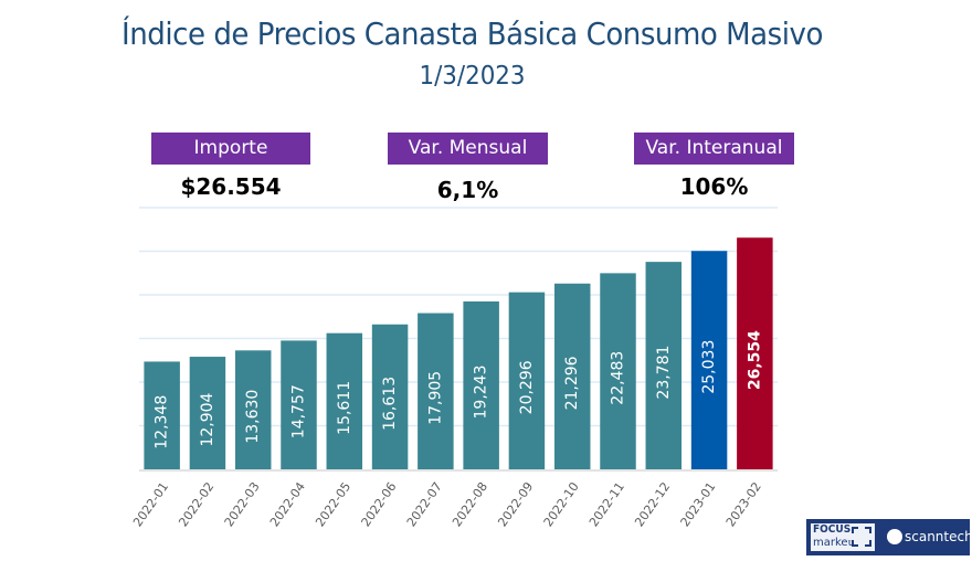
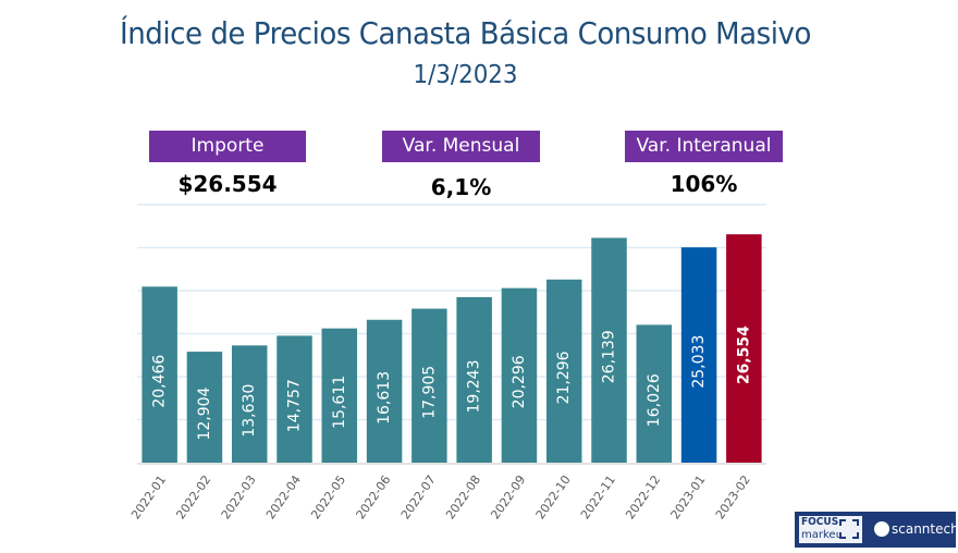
2022-01: 12,348 -> 20,466
2022-11: 22,483 -> 26,139
2022-12: 23,781 -> 16,026
